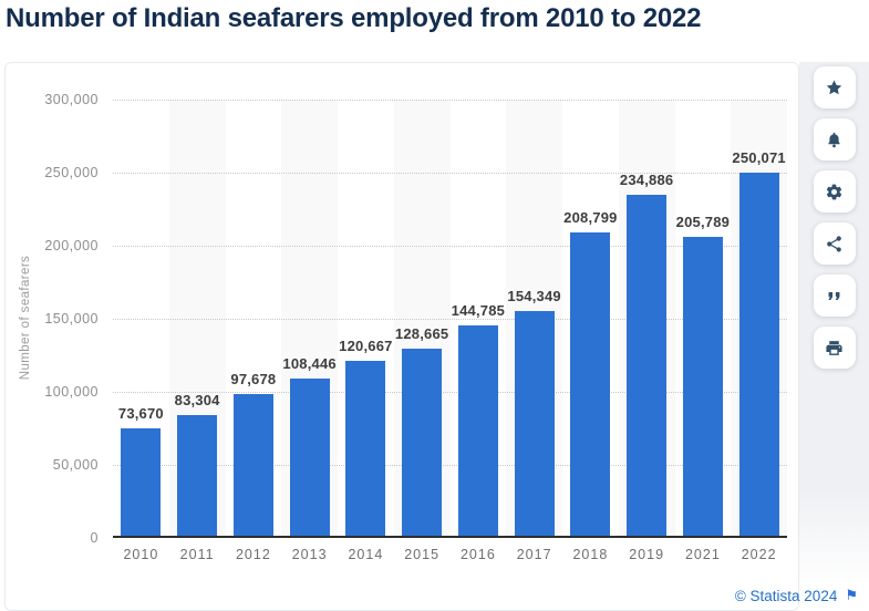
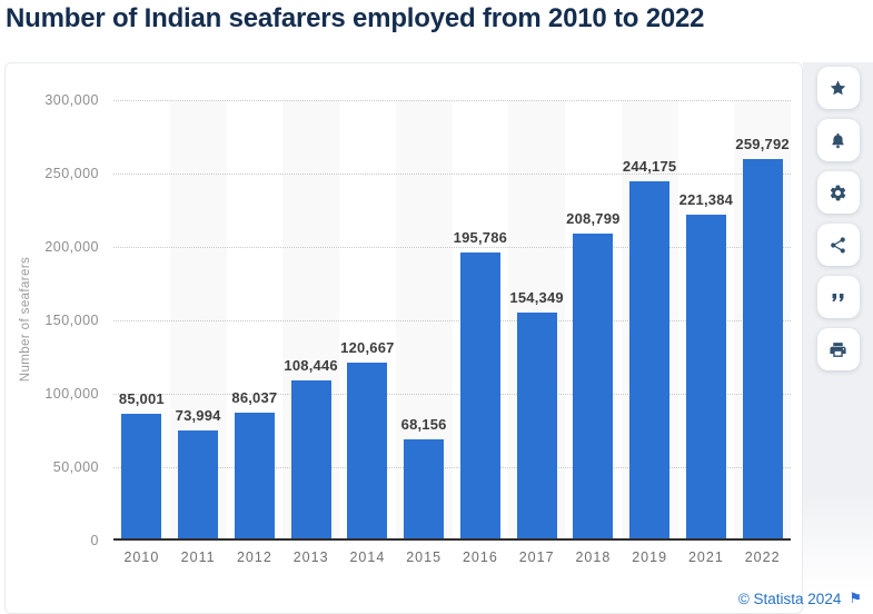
2010: 73,670 -> 85,001
2011: 83,304 -> 73,994
2012: 97,678 -> 86,037
2015: 128,665 -> 68,156
2016: 144,785 -> 195,786
2019: 234,886 -> 244,175
2021: 205,789 -> 221,384
2022: 250,071 -> 259,792
